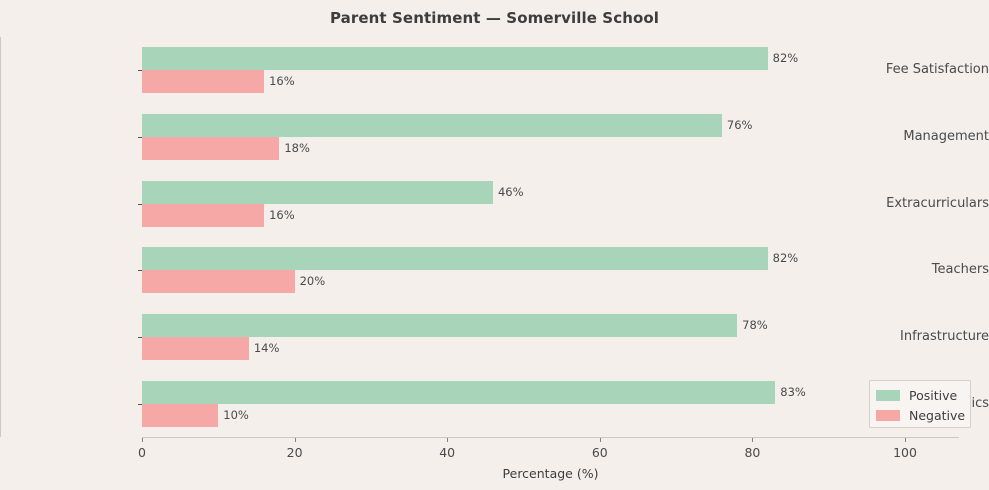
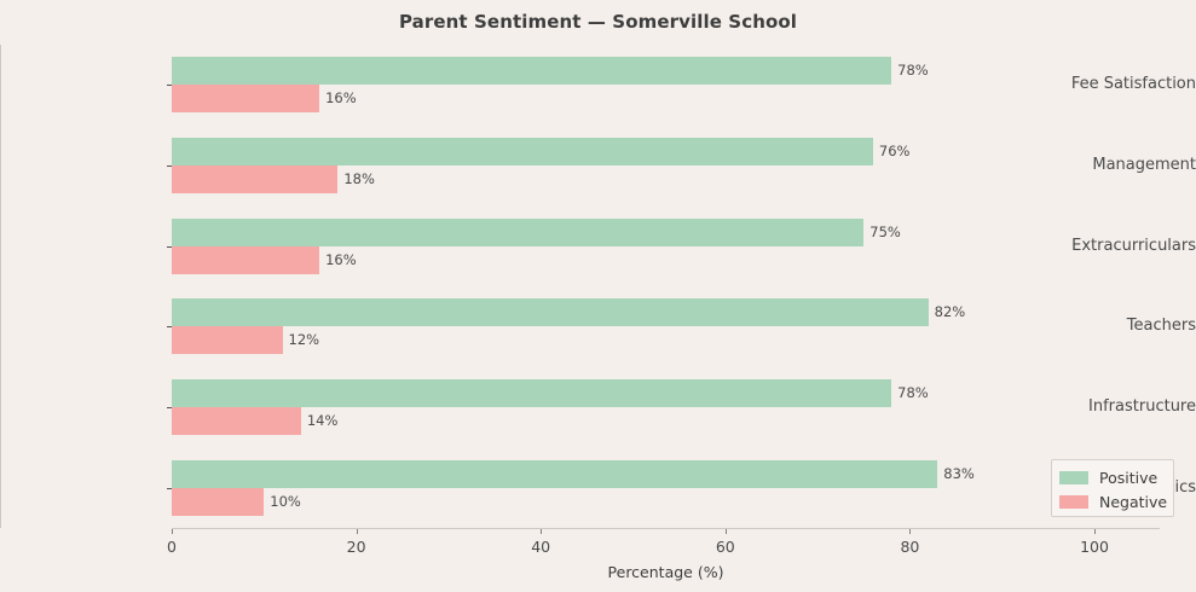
Negative/Teachers: 20% -> 12%
Positive/Extracurriculars: 46% -> 75%
Positive/Fee Satisfaction: 82% -> 78%
